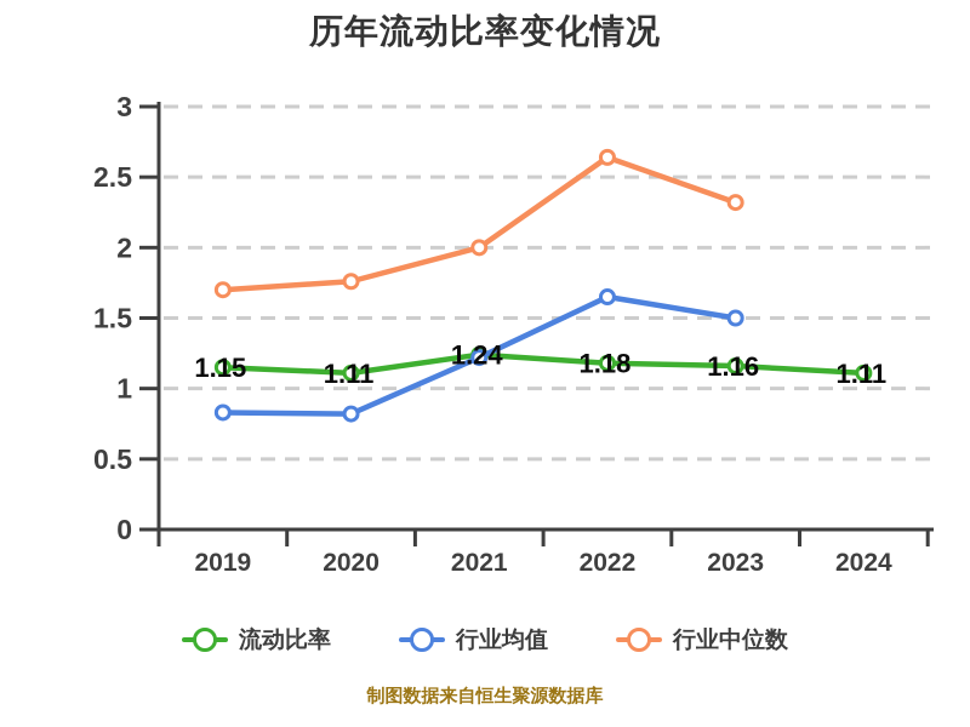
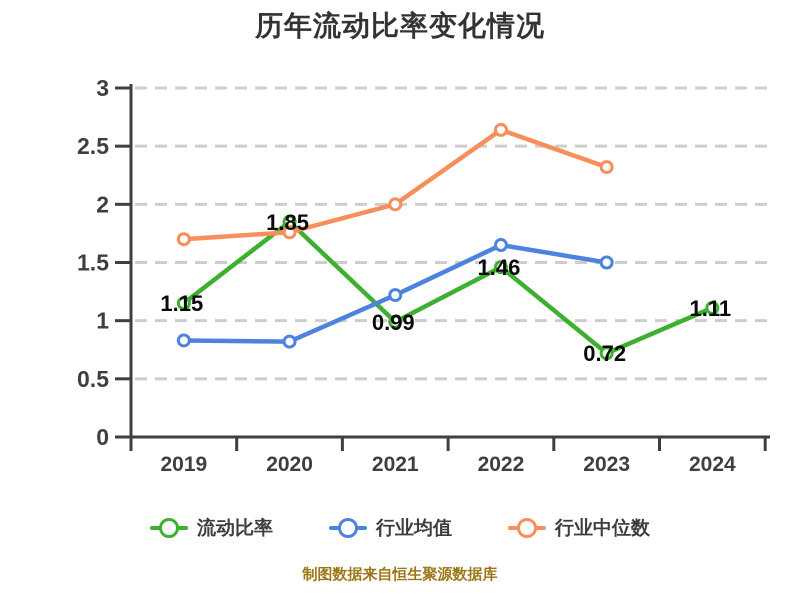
流动比率/2020: 1.11 -> 1.85
流动比率/2021: 1.24 -> 0.99
流动比率/2022: 1.18 -> 1.46
流动比率/2023: 1.16 -> 0.72
